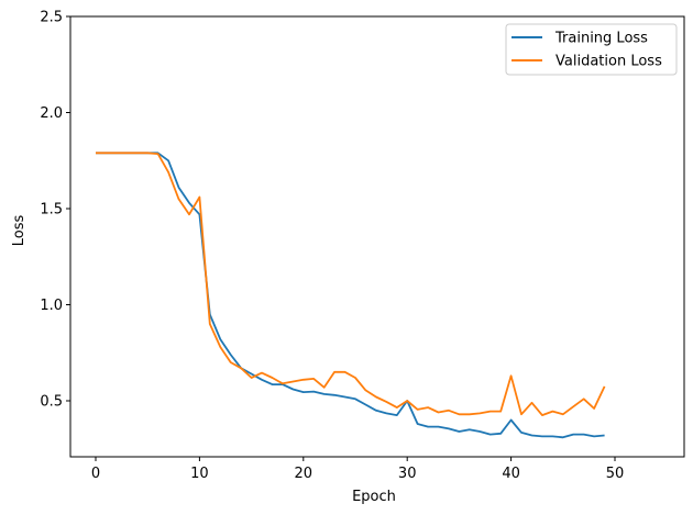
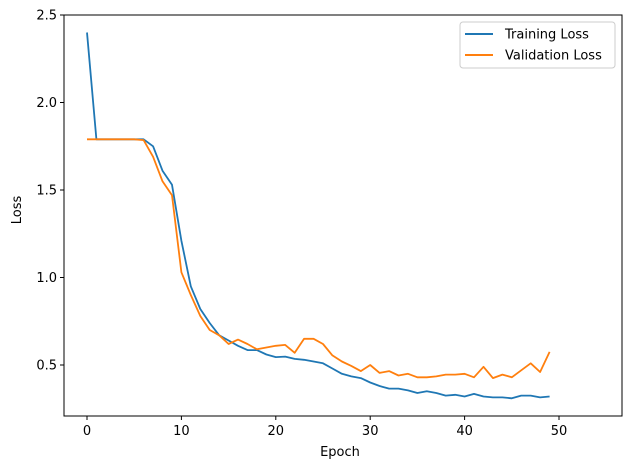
Training Loss/0: 1.79 -> 2.40
Training Loss/10: 1.47 -> 1.21
Validation Loss/10: 1.56 -> 1.03
Training Loss/30: 0.50 -> 0.40
Training Loss/40: 0.40 -> 0.32
Validation Loss/40: 0.63 -> 0.45
